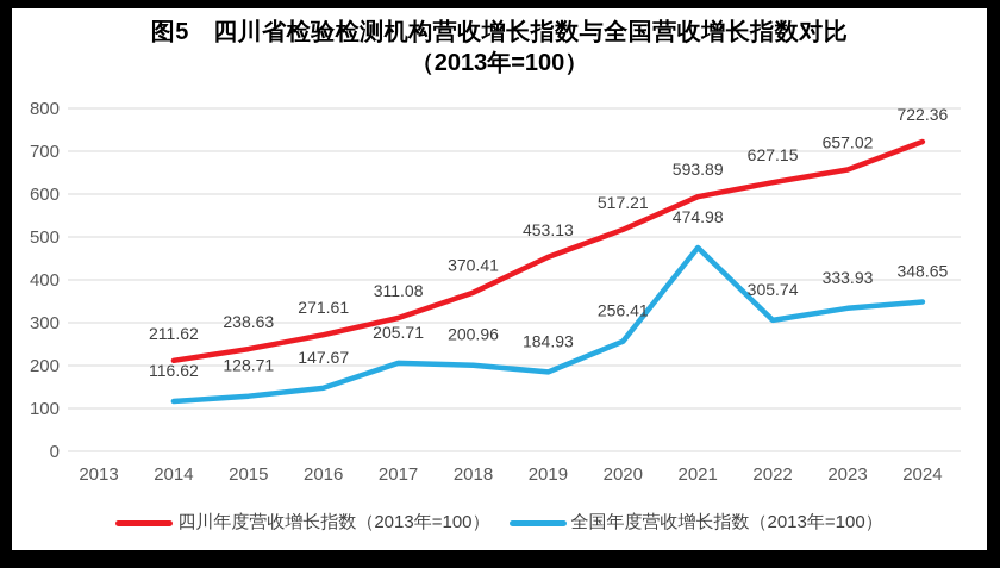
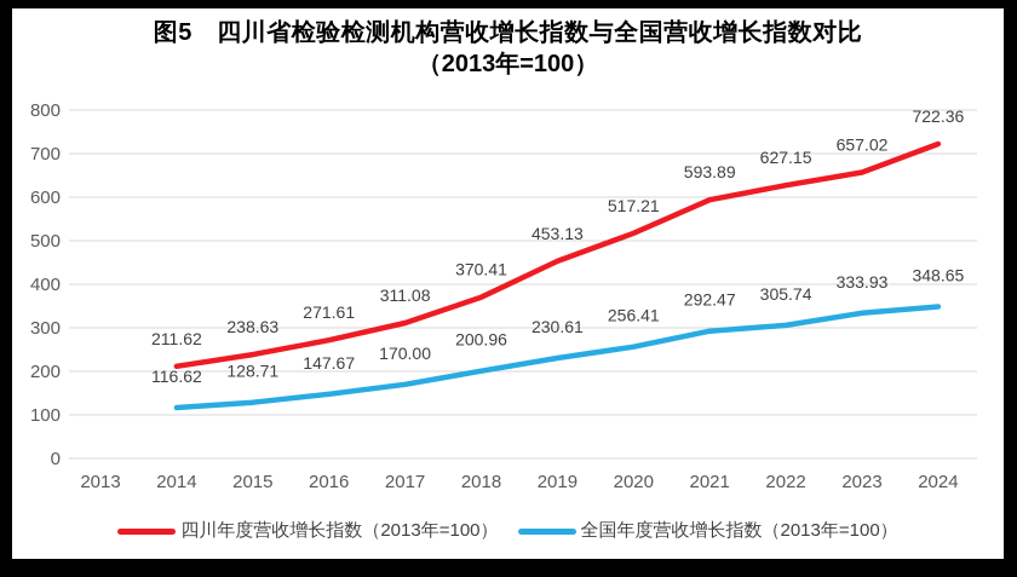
全国年度营收增长指数（2013年=100）/2017: 205.71 -> 170.00
全国年度营收增长指数（2013年=100）/2019: 184.93 -> 230.61
全国年度营收增长指数（2013年=100）/2021: 474.98 -> 292.47
